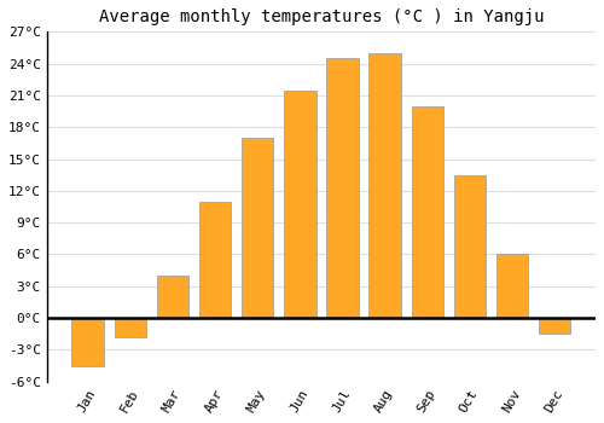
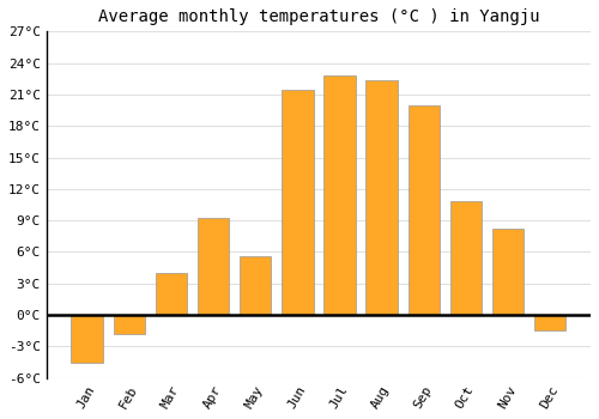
Apr: 11.0°C -> 9.2°C
May: 17.0°C -> 5.6°C
Jul: 24.5°C -> 22.8°C
Aug: 25.0°C -> 22.4°C
Oct: 13.5°C -> 10.8°C
Nov: 6.0°C -> 8.2°C
